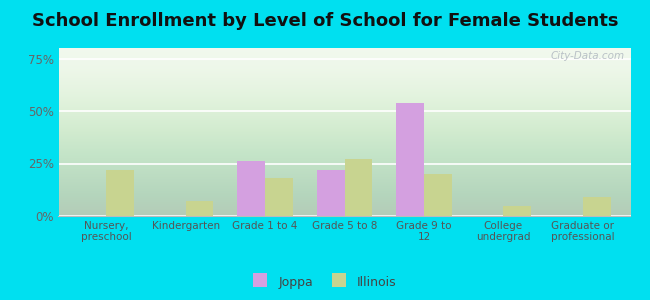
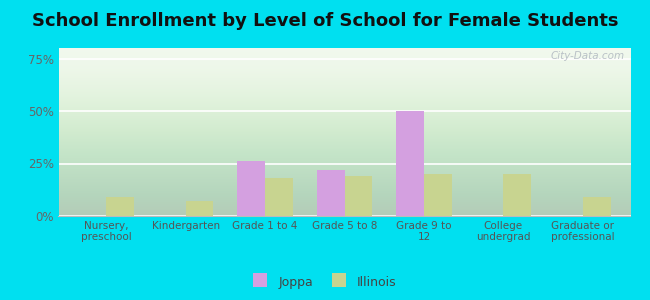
Illinois/Nursery, preschool: 22% -> 9%
Illinois/Grade 5 to 8: 27% -> 19%
Joppa/Grade 9 to 12: 54% -> 50%
Illinois/College undergrad: 5% -> 20%
